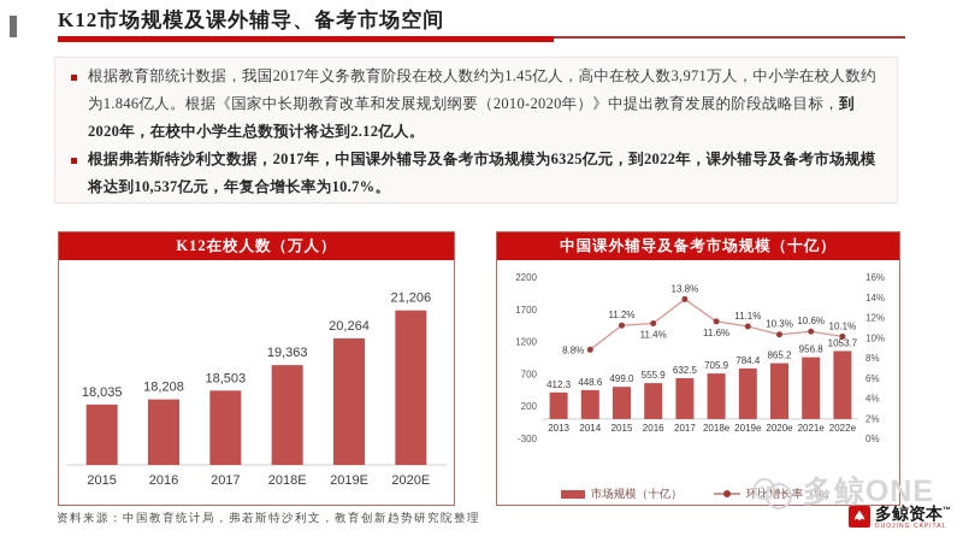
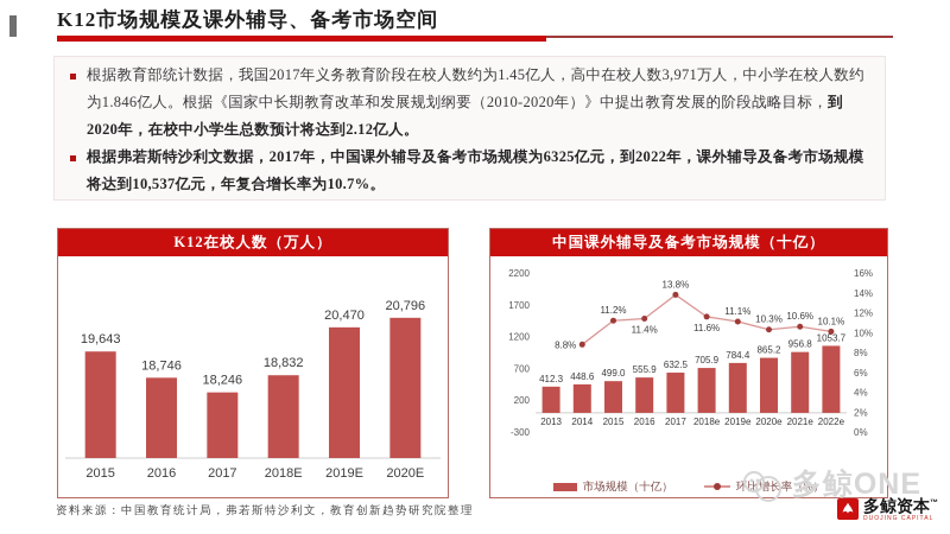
K12在校人数（万人）/2015: 18,035 -> 19,643
K12在校人数（万人）/2016: 18,208 -> 18,746
K12在校人数（万人）/2017: 18,503 -> 18,246
K12在校人数（万人）/2018E: 19,363 -> 18,832
K12在校人数（万人）/2019E: 20,264 -> 20,470
K12在校人数（万人）/2020E: 21,206 -> 20,796
